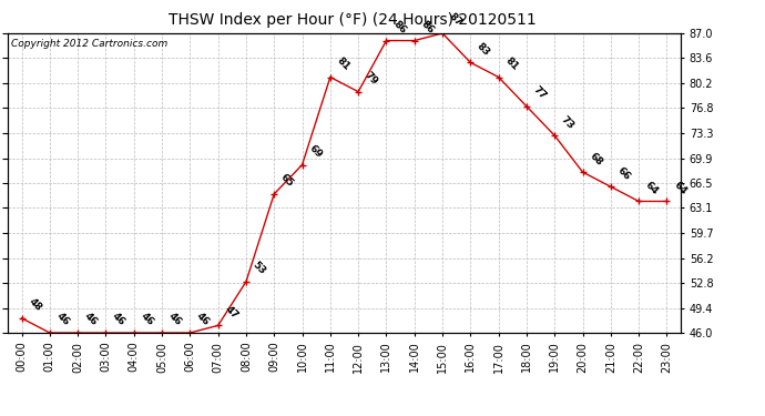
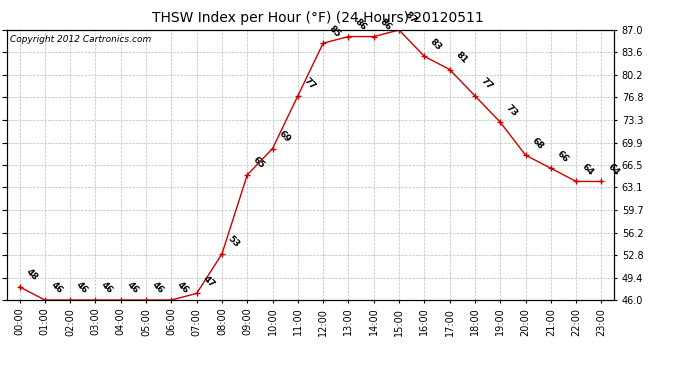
11:00: 81 -> 77
12:00: 79 -> 85
